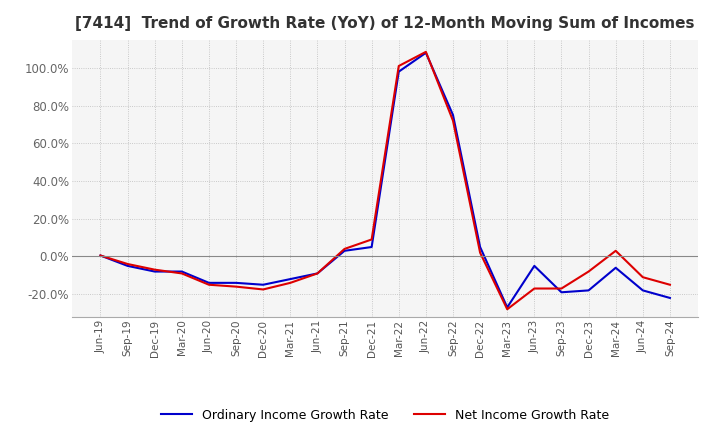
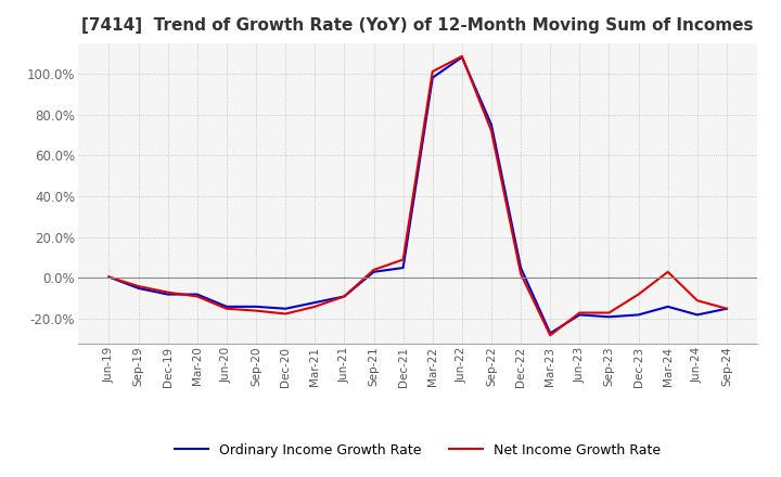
Ordinary Income Growth Rate/Jun-23: -5% -> -18%
Ordinary Income Growth Rate/Mar-24: -6% -> -14%
Ordinary Income Growth Rate/Sep-24: -22% -> -15%
